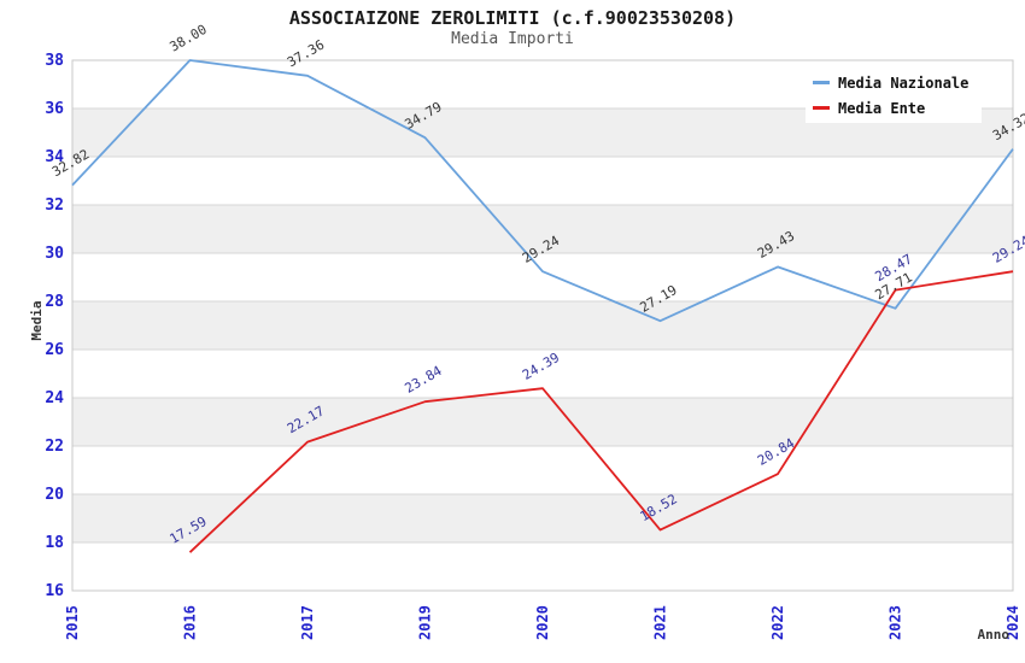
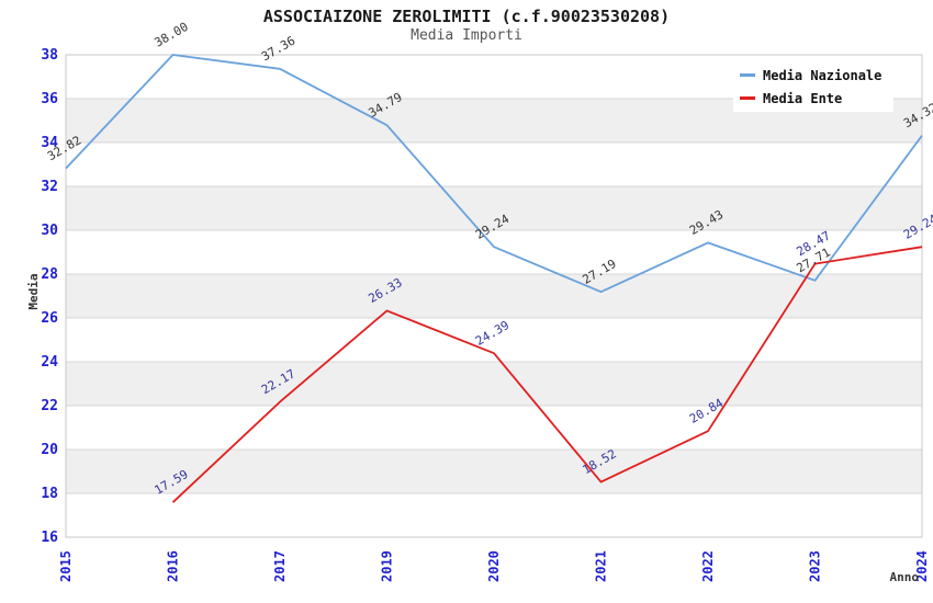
Media Ente/2019: 23.84 -> 26.33
